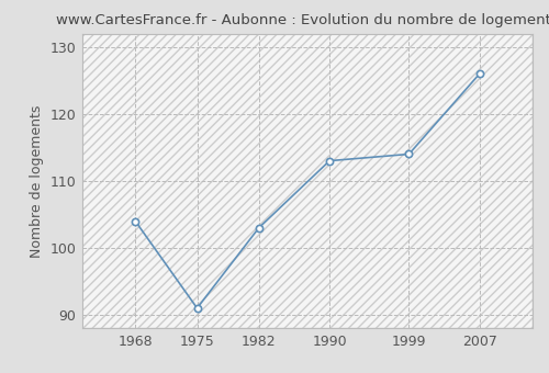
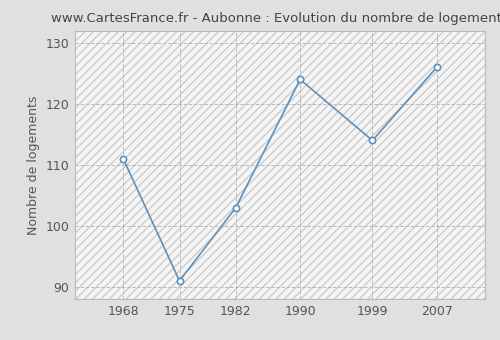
1968: 104 -> 111
1990: 113 -> 124
